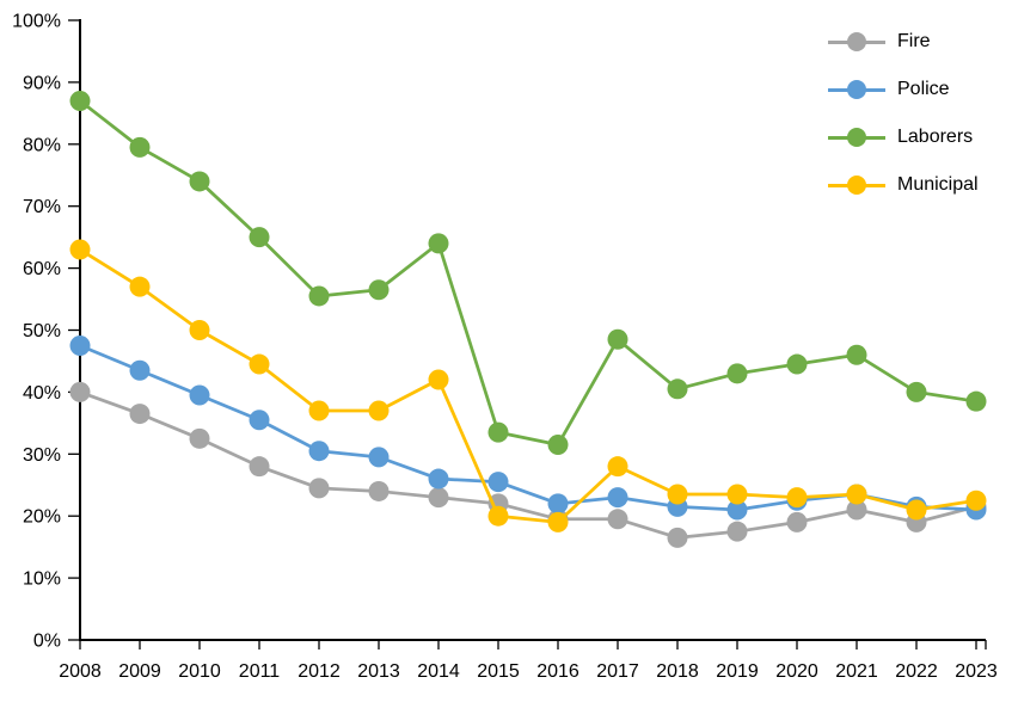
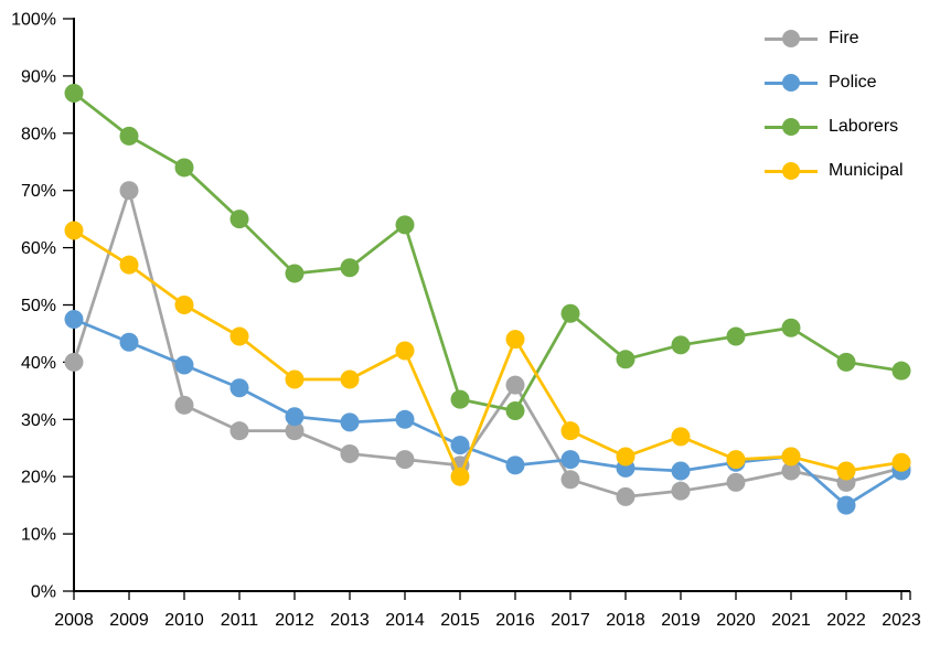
Fire/2009: 36% -> 70%
Fire/2012: 24% -> 28%
Police/2014: 26% -> 30%
Fire/2016: 20% -> 36%
Municipal/2016: 19% -> 44%
Municipal/2019: 24% -> 27%
Police/2022: 22% -> 15%
